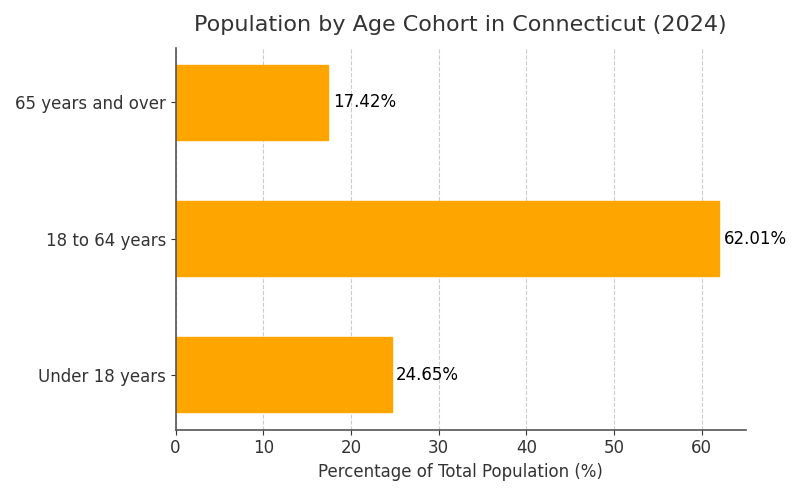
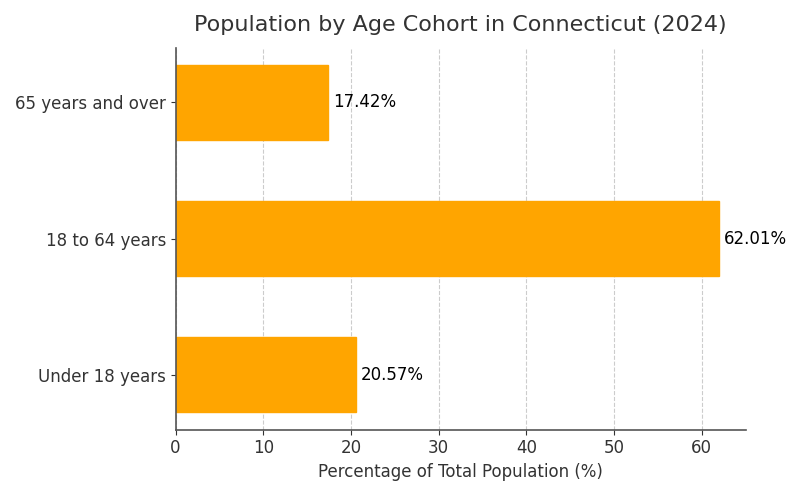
Under 18 years: 24.65% -> 20.57%
